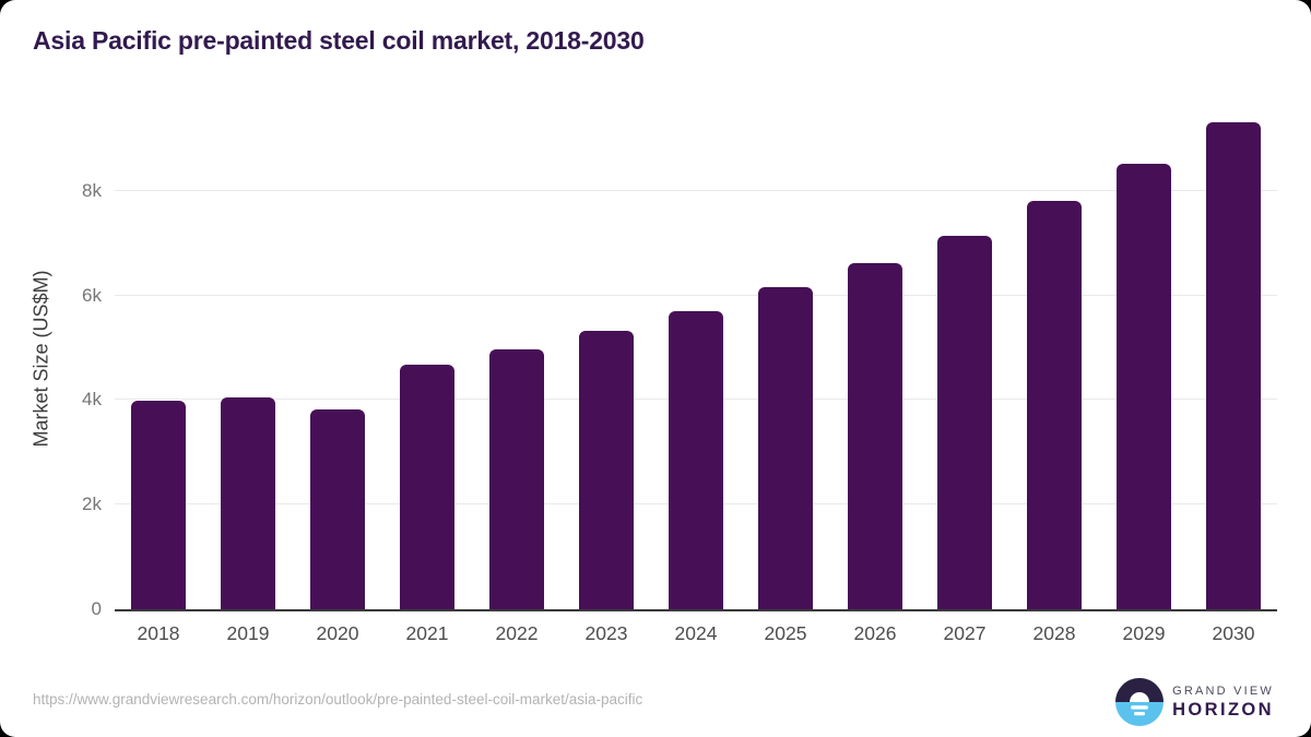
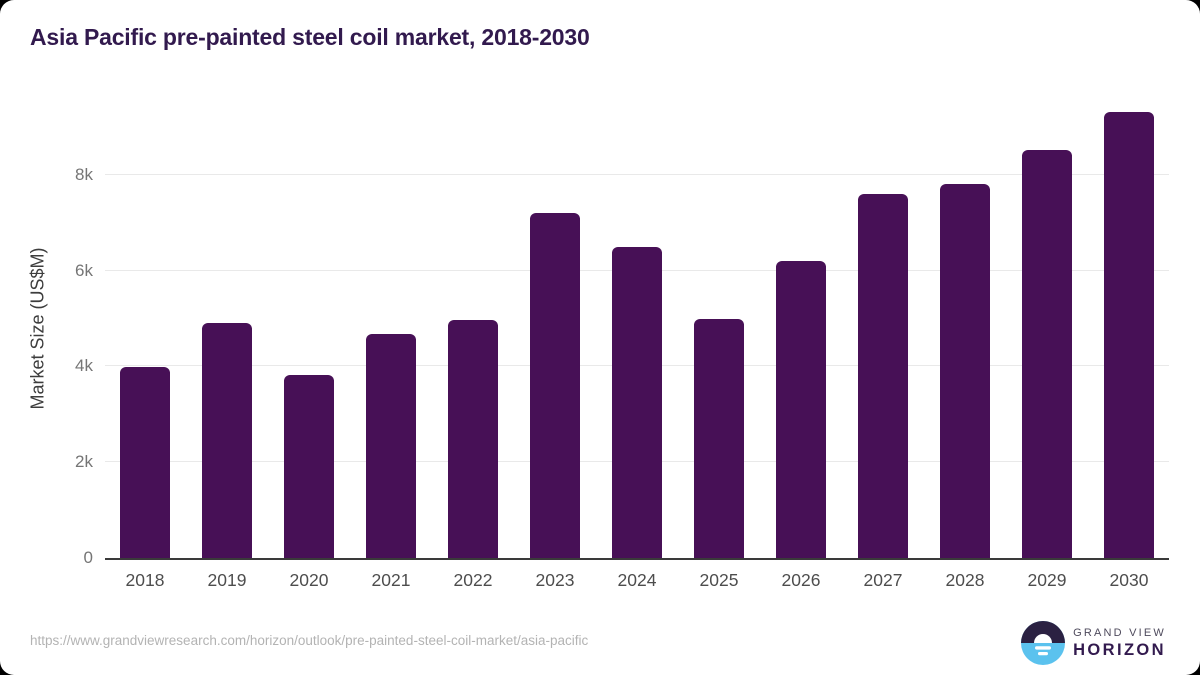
2019: 4.1k -> 4.9k
2023: 5.3k -> 7.2k
2024: 5.7k -> 6.5k
2025: 6.2k -> 5.0k
2026: 6.6k -> 6.2k
2027: 7.2k -> 7.6k
